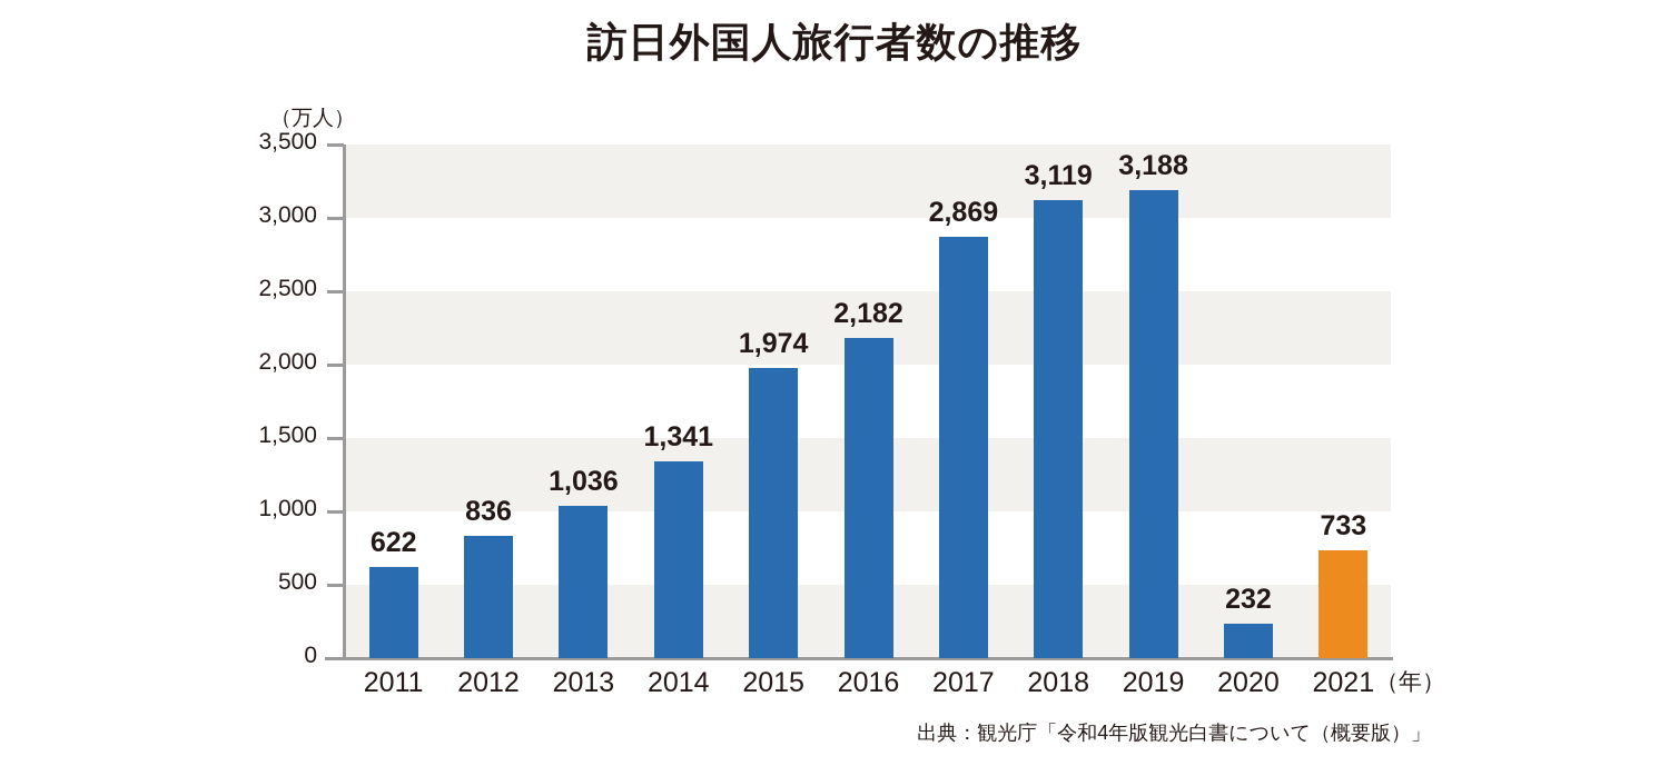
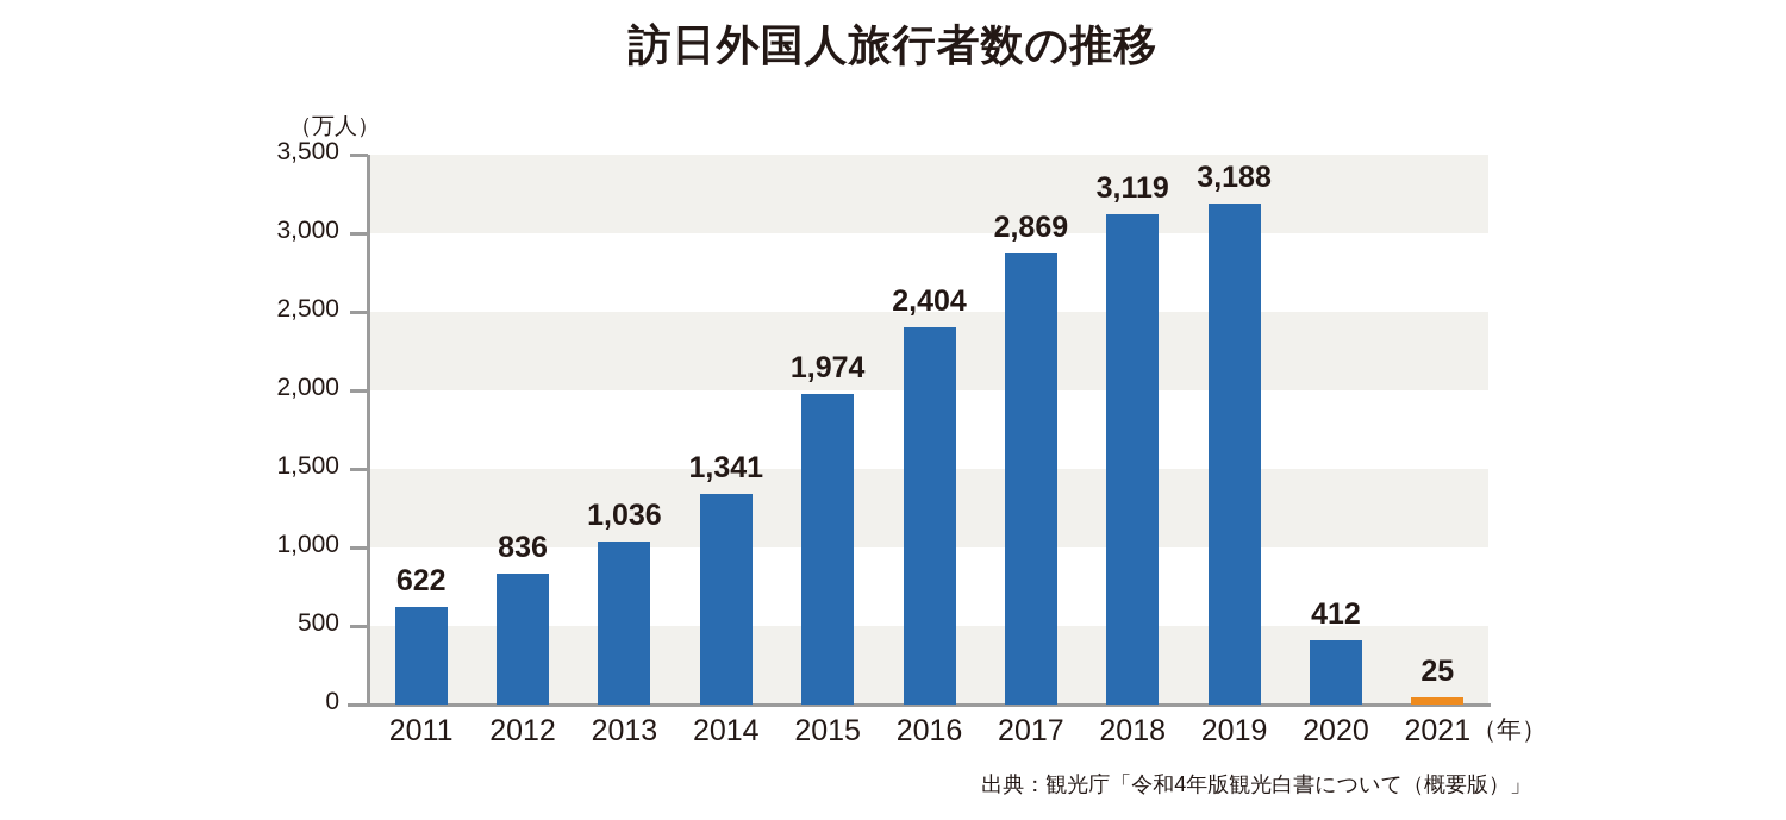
2016: 2,182 -> 2,404
2020: 232 -> 412
2021: 733 -> 25
